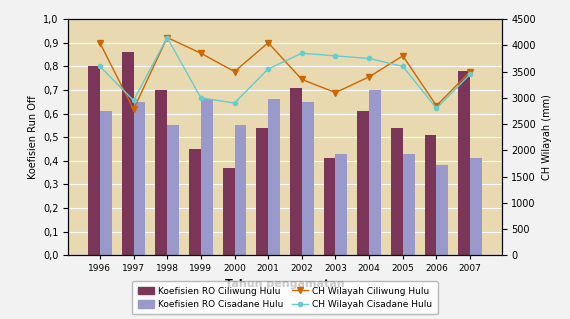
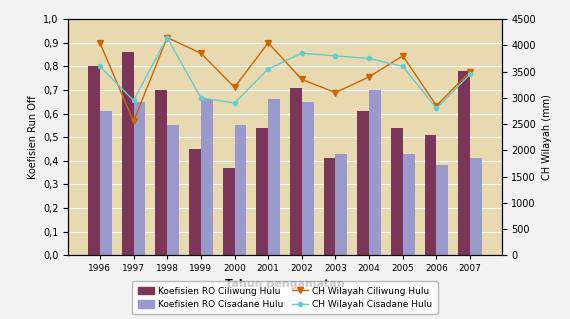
CH Wilayah Ciliwung Hulu/1997: 2780 -> 2550
CH Wilayah Ciliwung Hulu/2000: 3500 -> 3200
